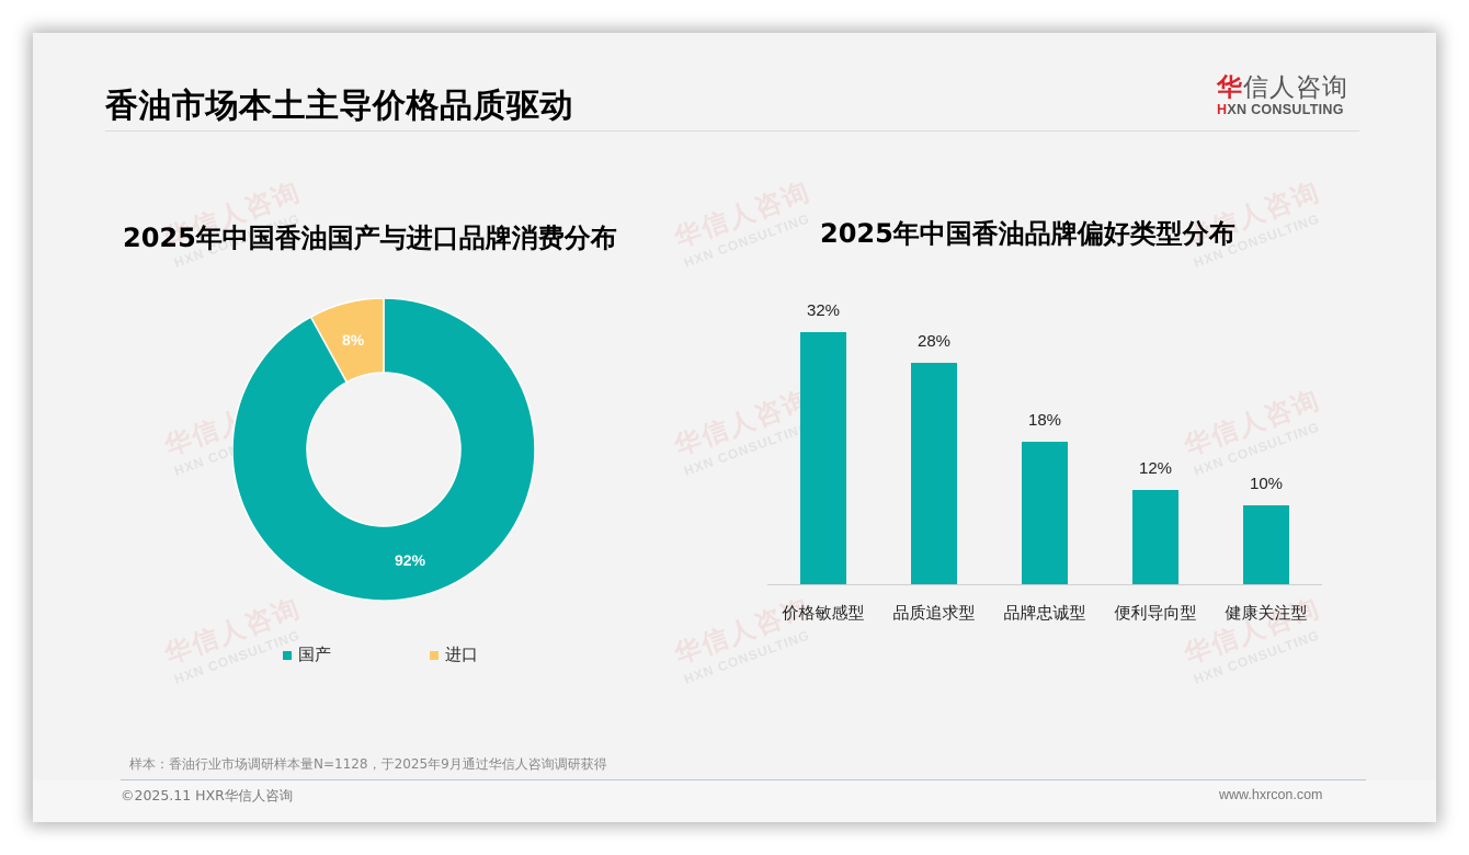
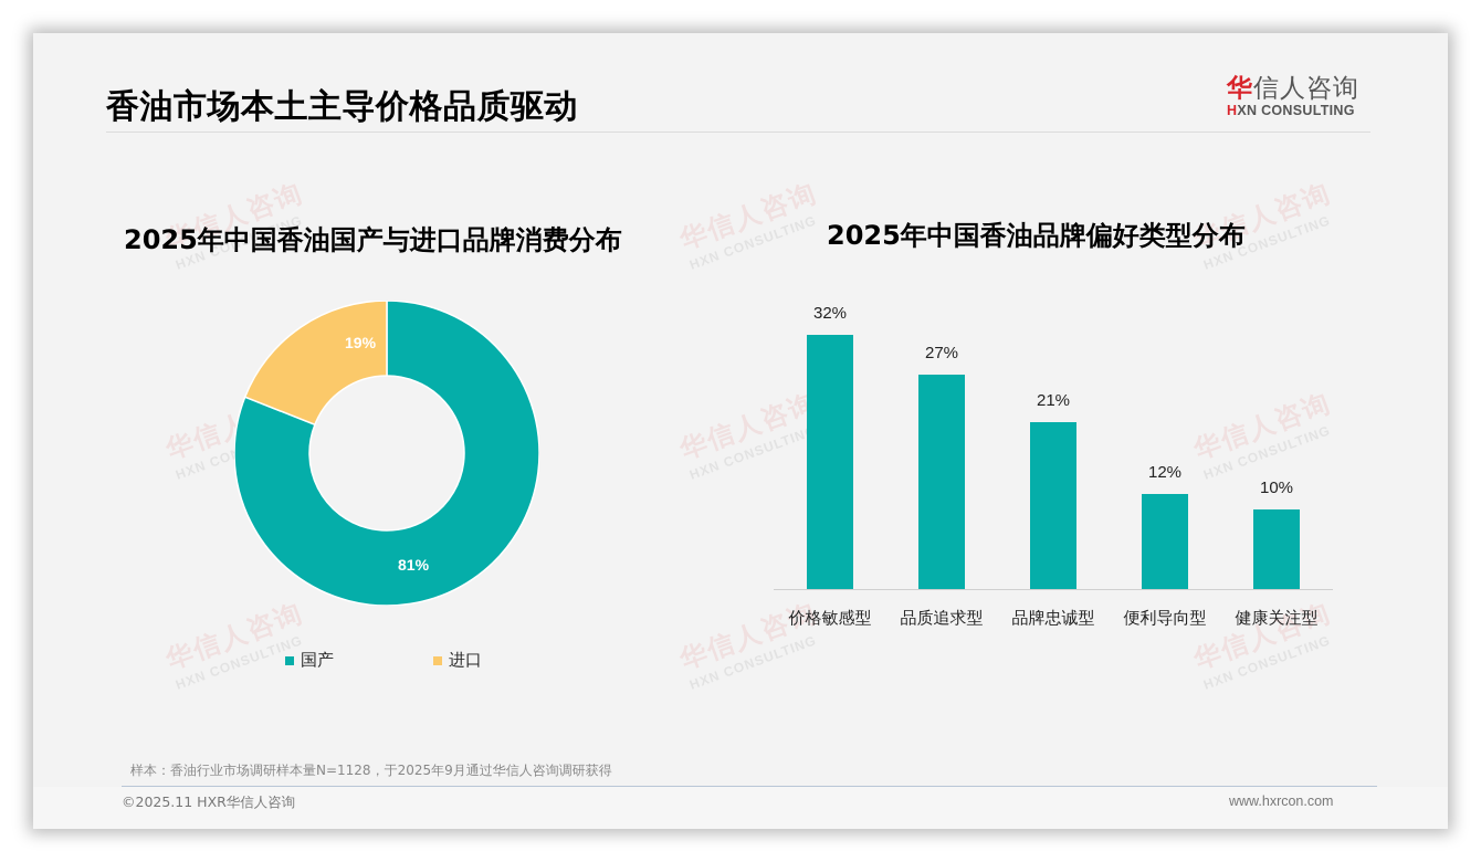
2025年中国香油国产与进口品牌消费分布/国产: 92% -> 81%
2025年中国香油国产与进口品牌消费分布/进口: 8% -> 19%
2025年中国香油品牌偏好类型分布/品质追求型: 28% -> 27%
2025年中国香油品牌偏好类型分布/品牌忠诚型: 18% -> 21%
